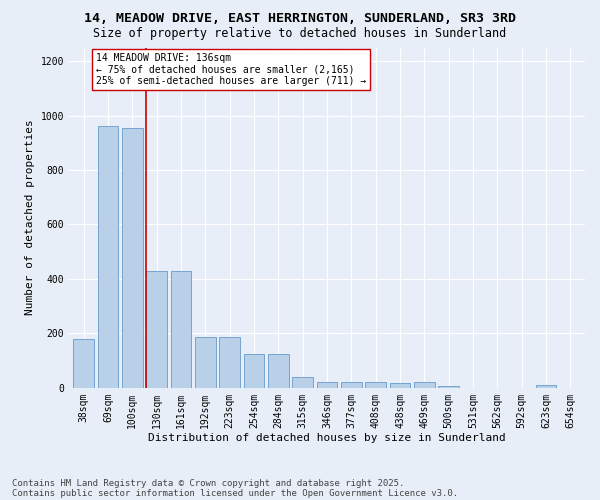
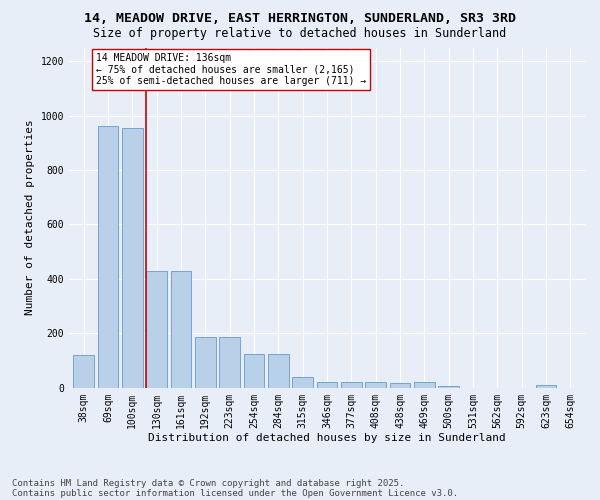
38sqm: 180 -> 120
